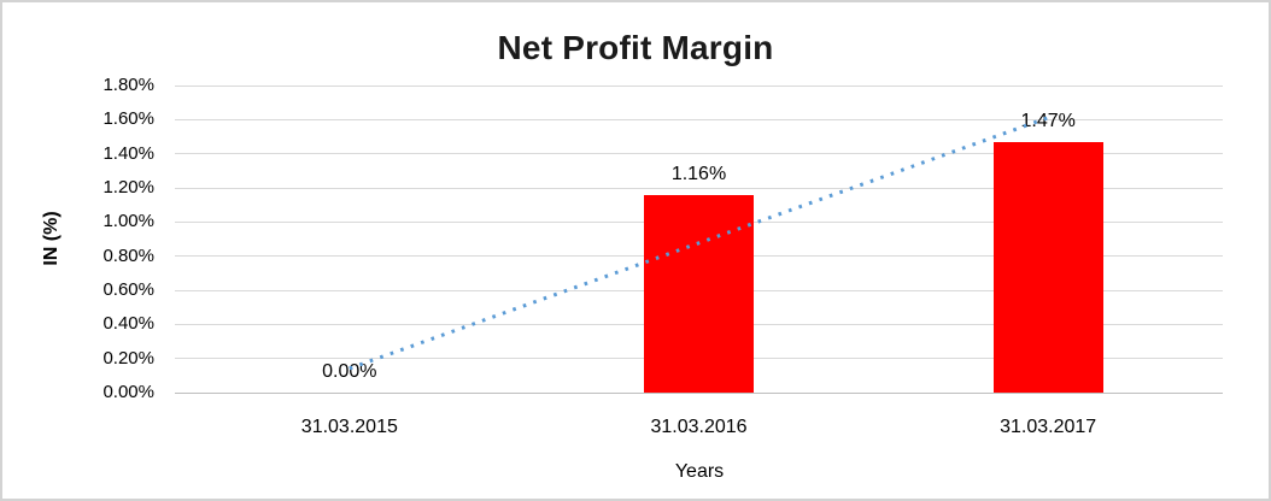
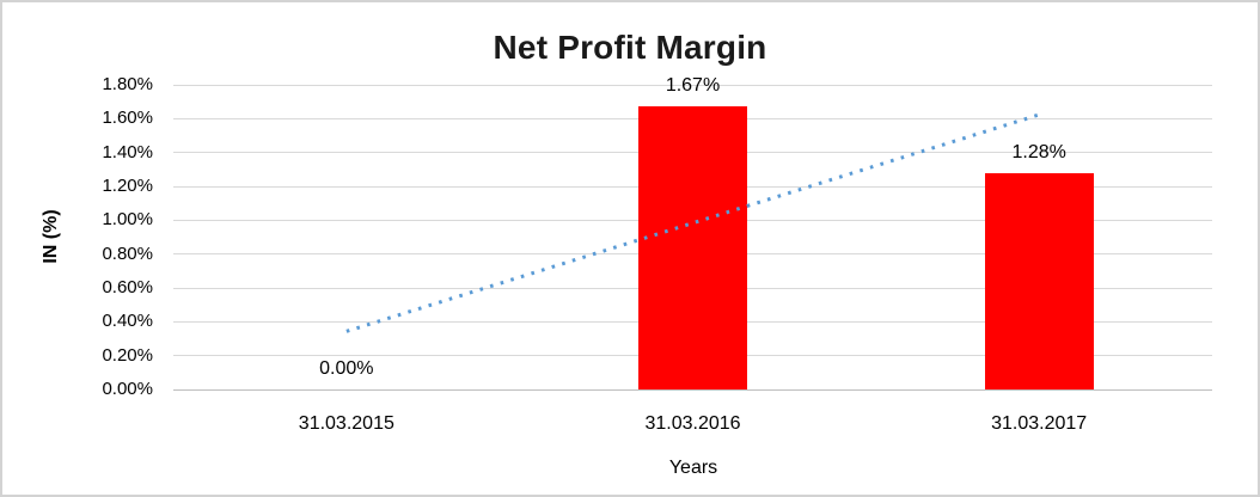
31.03.2016: 1.16% -> 1.67%
31.03.2017: 1.47% -> 1.28%
